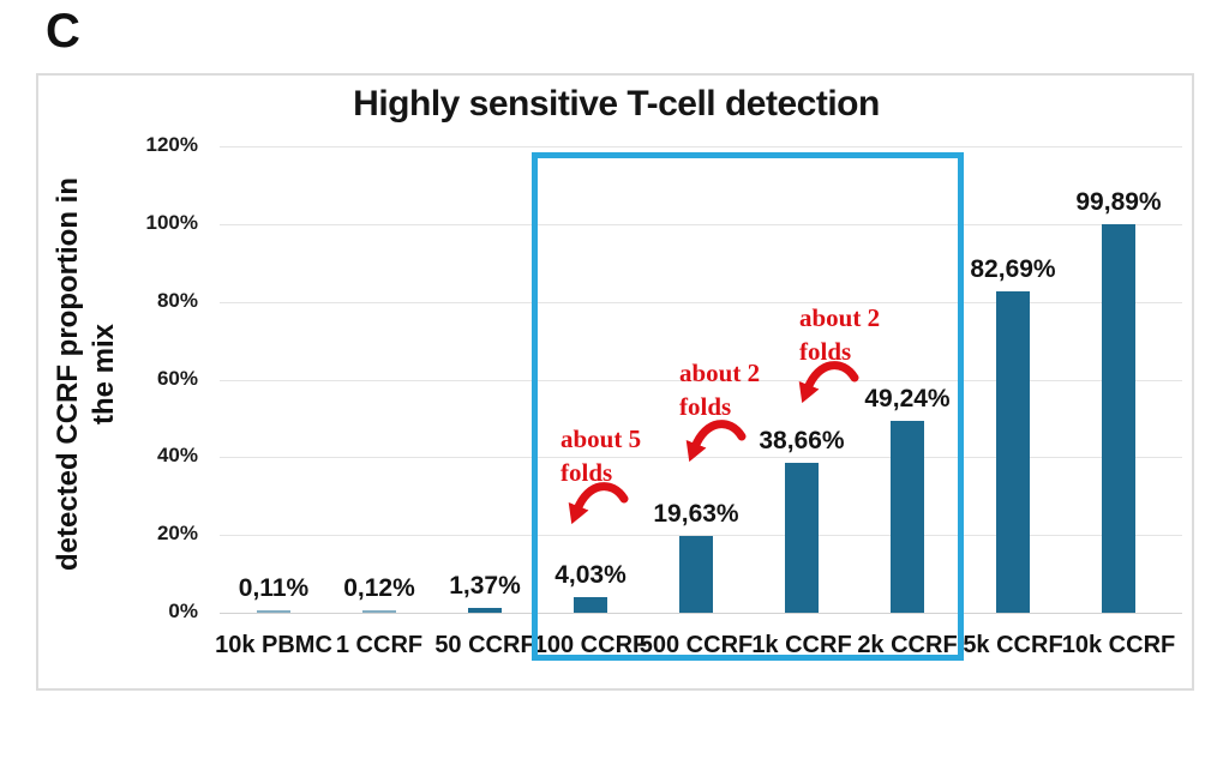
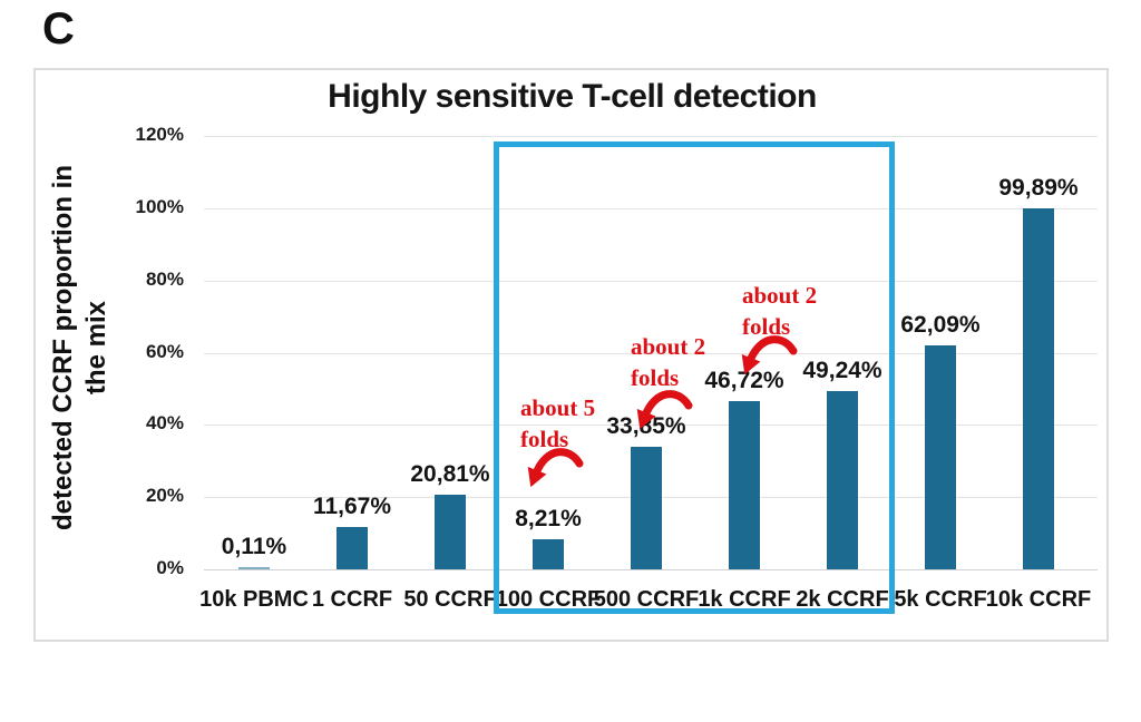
1 CCRF: 0,12% -> 11,67%
50 CCRF: 1,37% -> 20,81%
100 CCRF: 4,03% -> 8,21%
500 CCRF: 19,63% -> 33,85%
1k CCRF: 38,66% -> 46,72%
5k CCRF: 82,69% -> 62,09%
